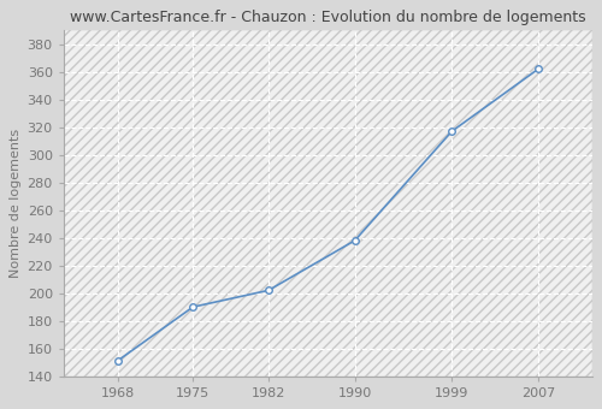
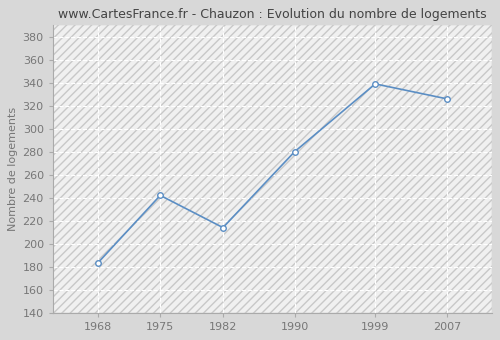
1968: 151 -> 183
1975: 190 -> 242
1982: 202 -> 214
1990: 238 -> 280
1999: 317 -> 339
2007: 362 -> 326
